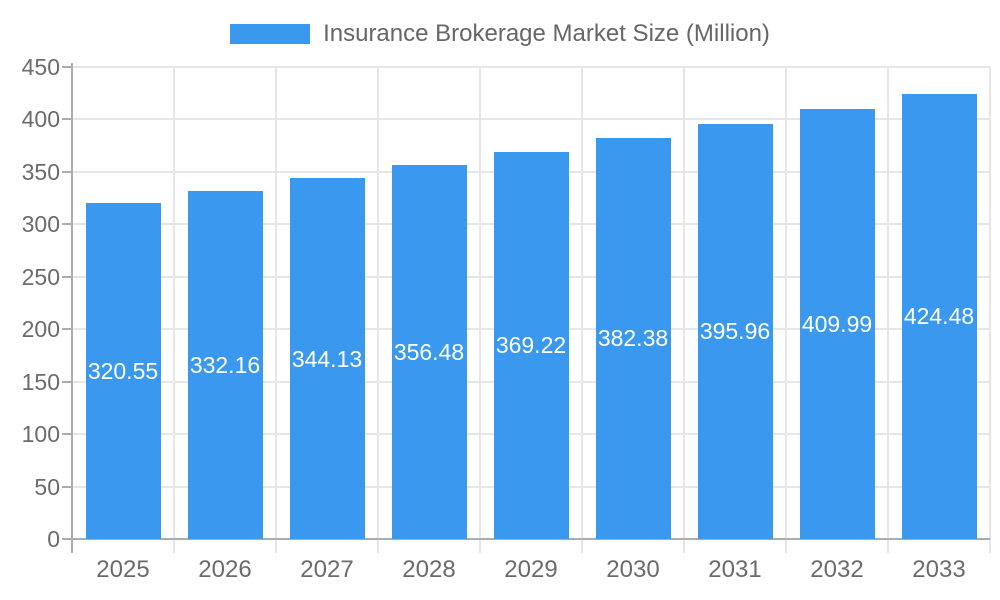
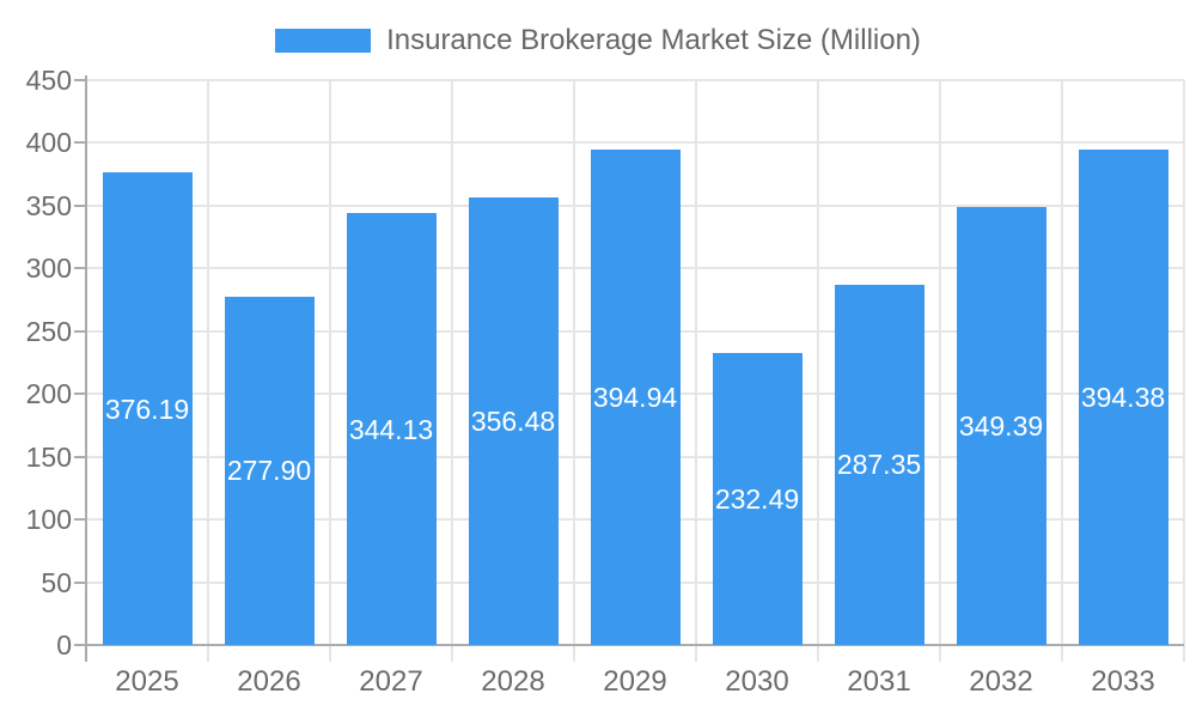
2025: 320.55 -> 376.19
2026: 332.16 -> 277.90
2029: 369.22 -> 394.94
2030: 382.38 -> 232.49
2031: 395.96 -> 287.35
2032: 409.99 -> 349.39
2033: 424.48 -> 394.38
